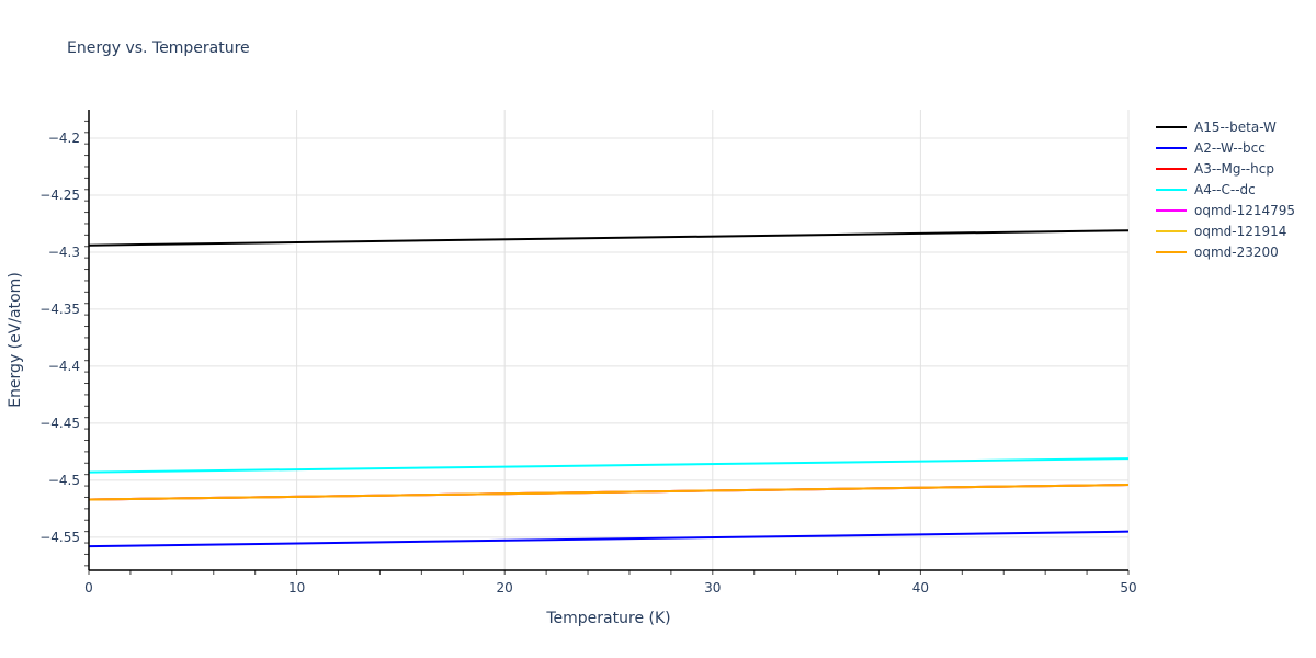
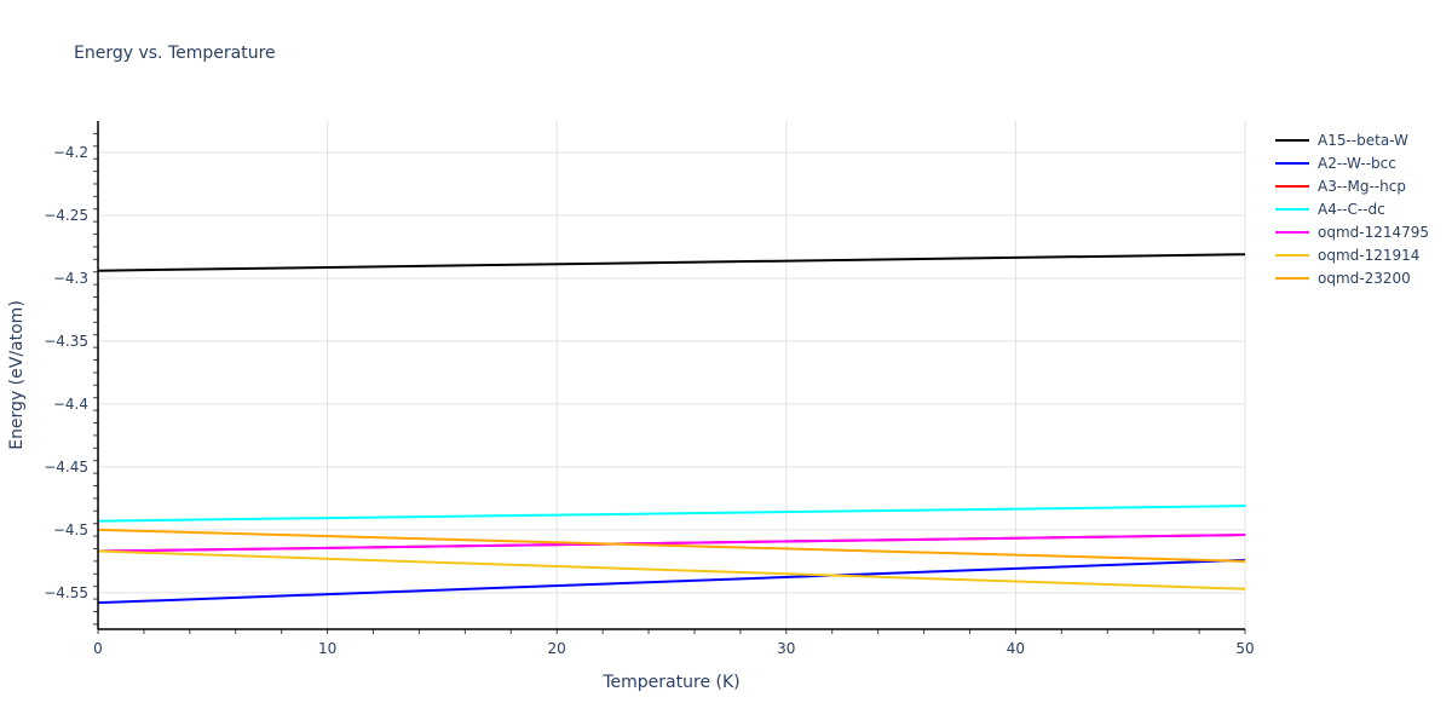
oqmd-23200/0: -4.517 -> -4.500
A2--W--bcc/50: -4.545 -> -4.524
oqmd-121914/50: -4.504 -> -4.547
oqmd-23200/50: -4.504 -> -4.525
